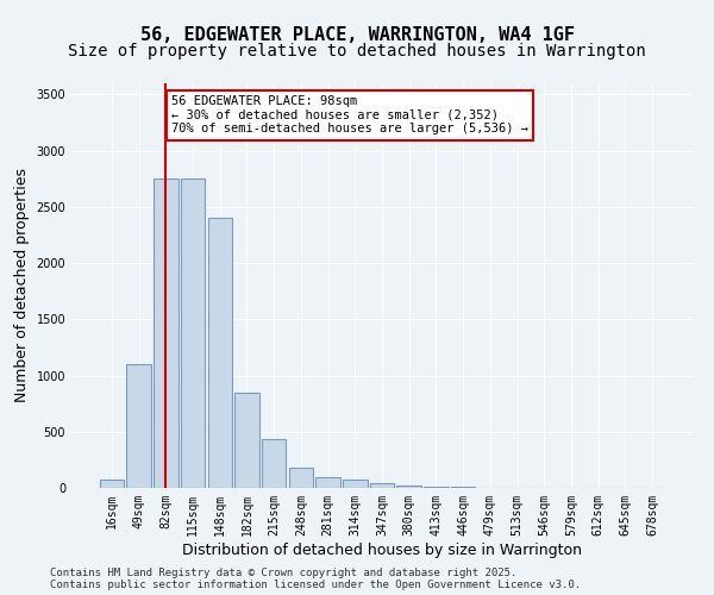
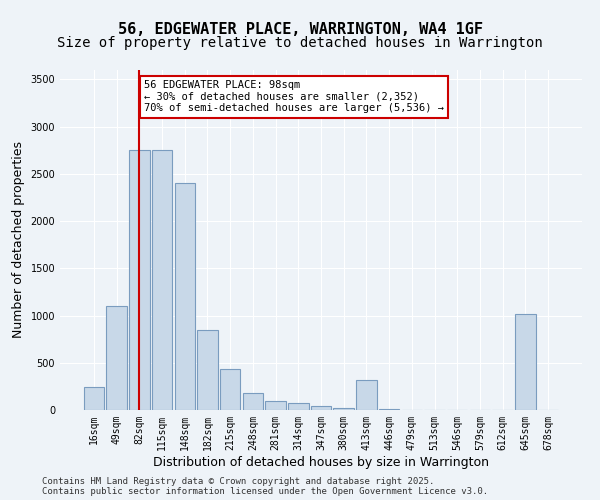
16sqm: 80 -> 240
413sqm: 10 -> 320
645sqm: 0 -> 1020
